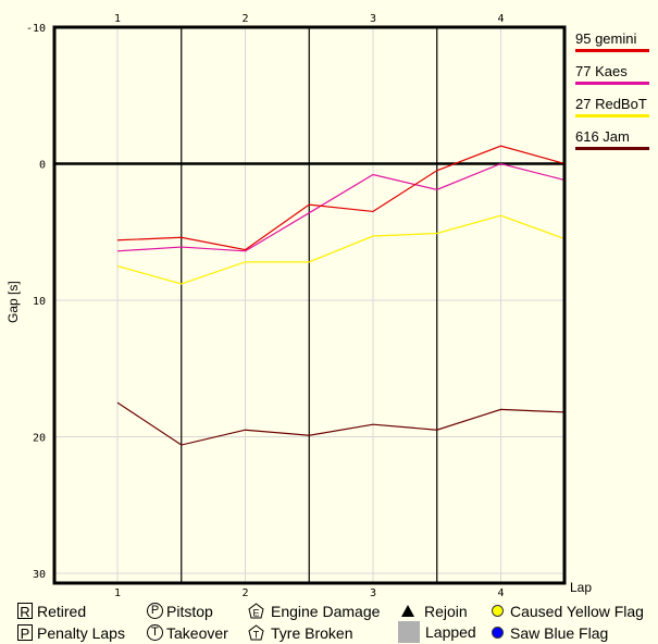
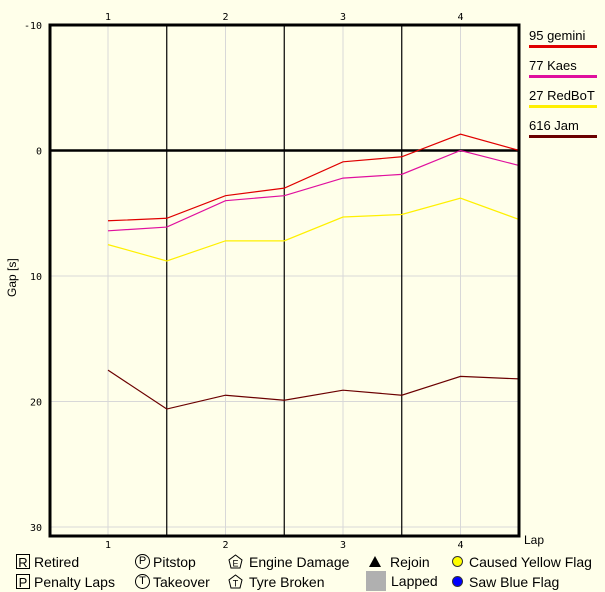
95 gemini/2: 6.3 -> 3.6
77 Kaes/2: 6.4 -> 4.0
95 gemini/3: 3.5 -> 0.9
77 Kaes/3: 0.8 -> 2.2
